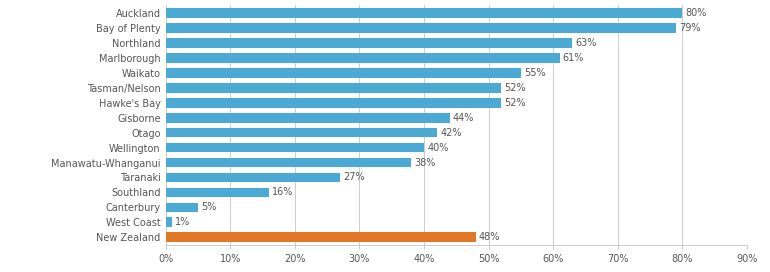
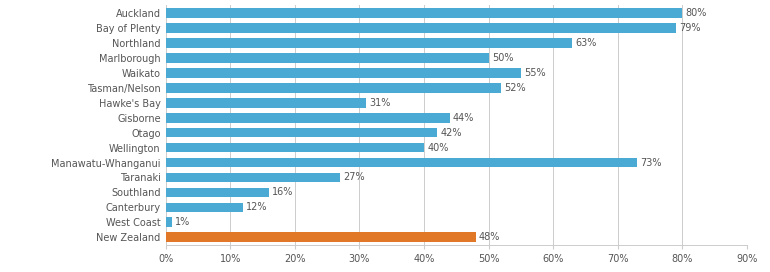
Marlborough: 61% -> 50%
Hawke's Bay: 52% -> 31%
Manawatu-Whanganui: 38% -> 73%
Canterbury: 5% -> 12%
